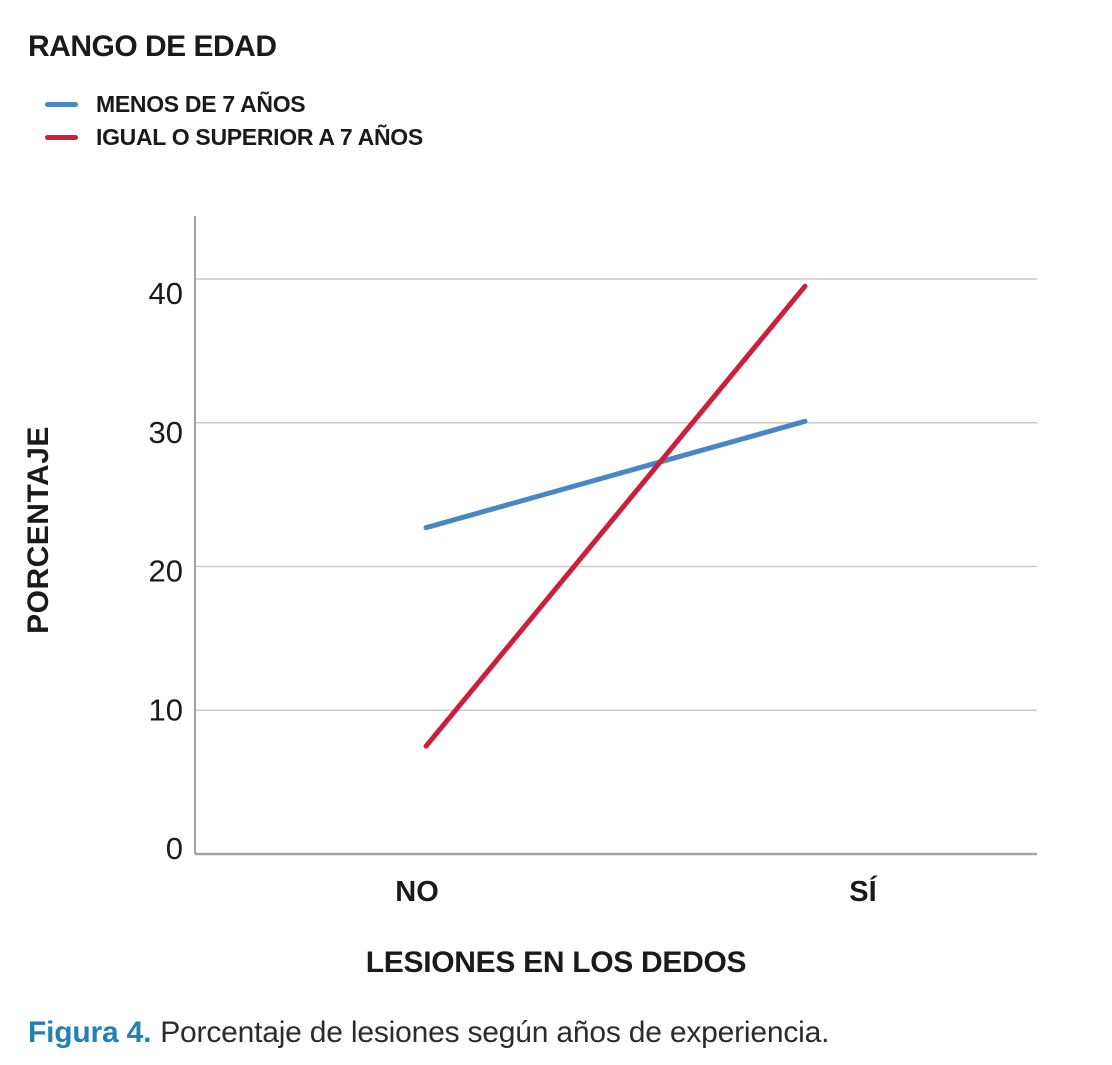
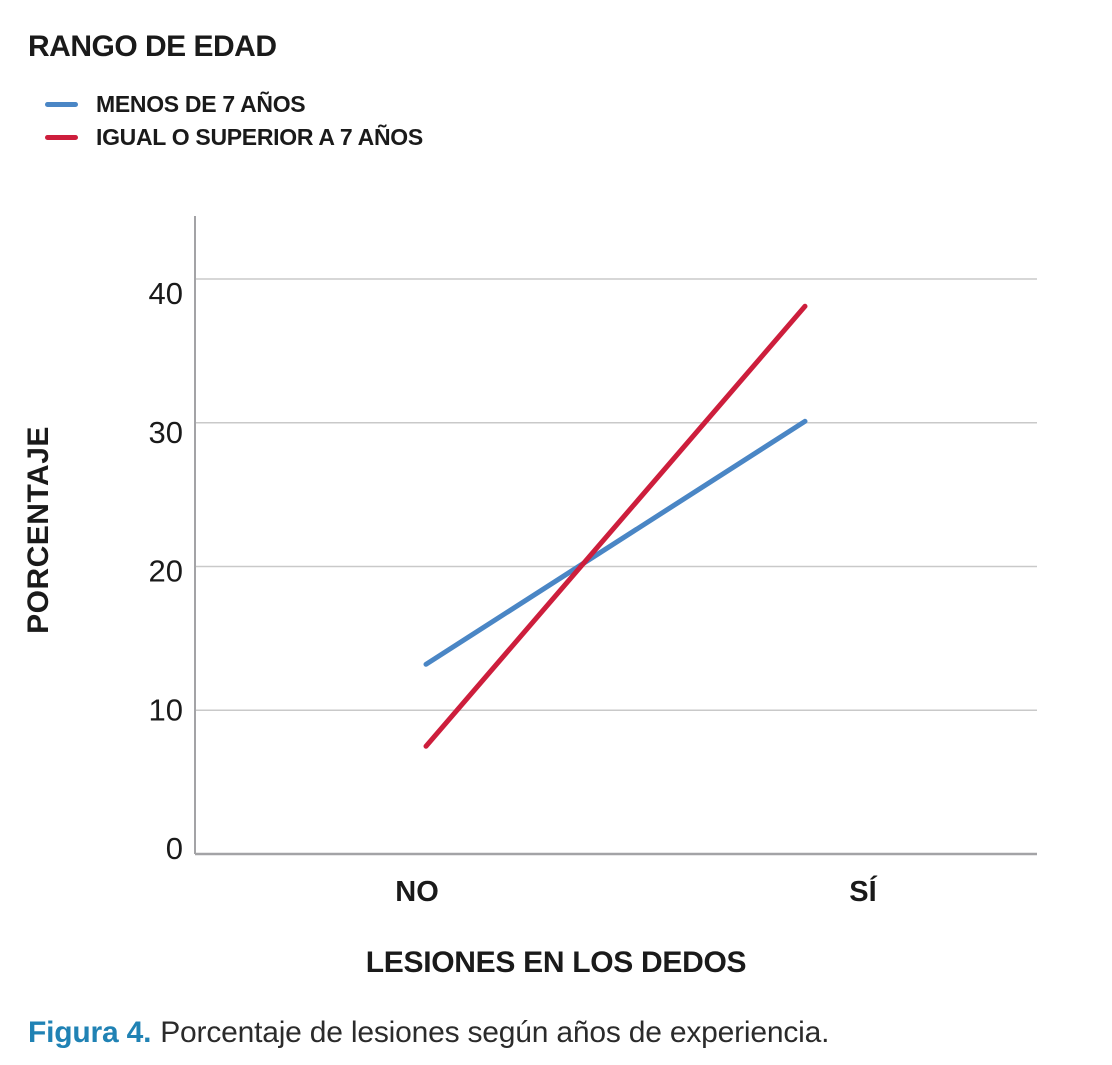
MENOS DE 7 AÑOS/NO: 22.7 -> 13.2
IGUAL O SUPERIOR A 7 AÑOS/SÍ: 39.5 -> 38.1
